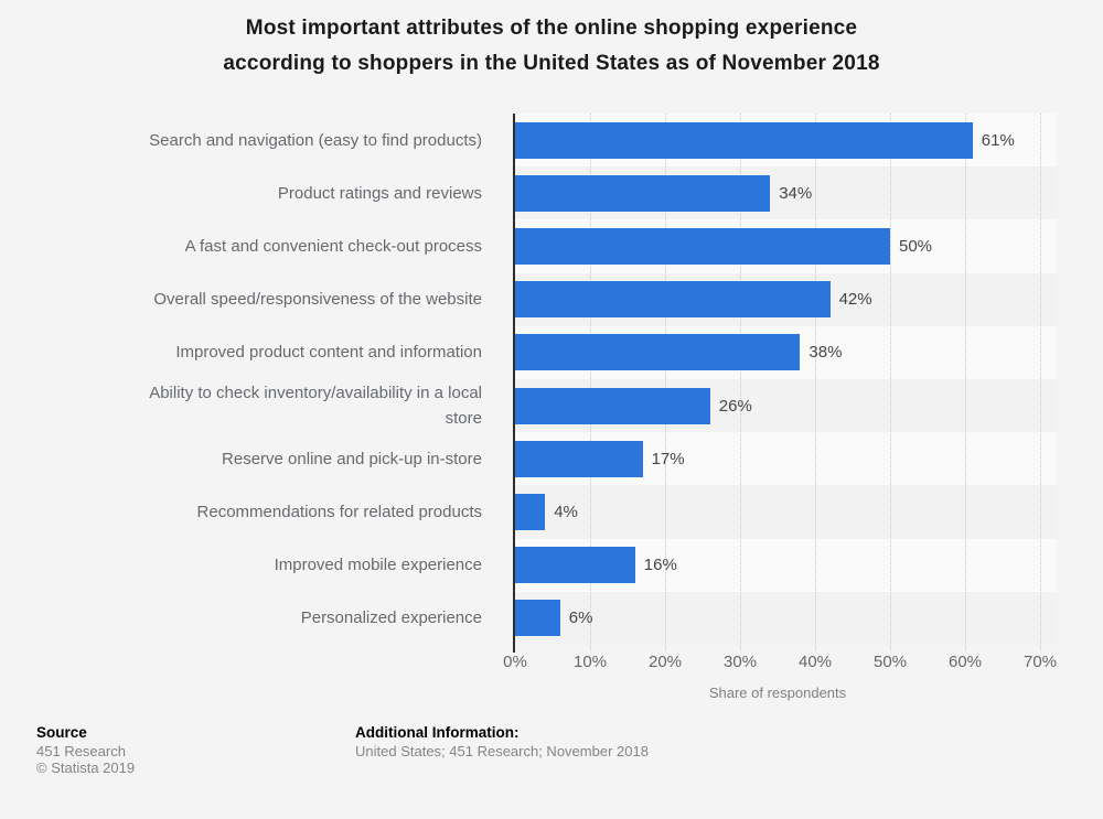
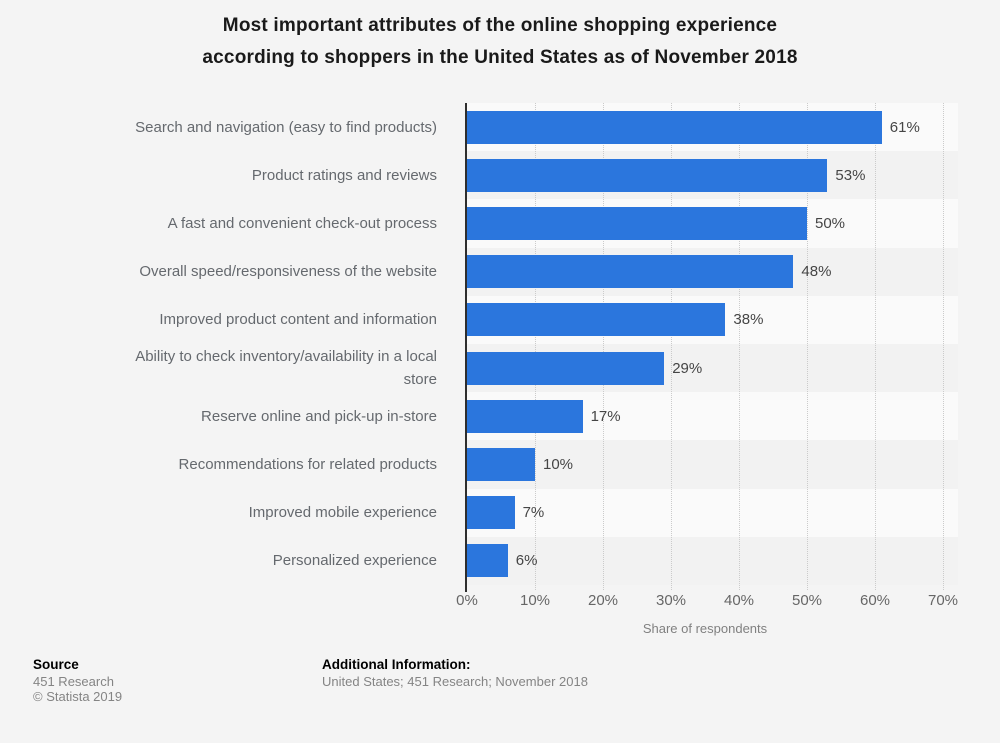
Product ratings and reviews: 34% -> 53%
Overall speed/responsiveness of the website: 42% -> 48%
Ability to check inventory/availability in a local store: 26% -> 29%
Recommendations for related products: 4% -> 10%
Improved mobile experience: 16% -> 7%
